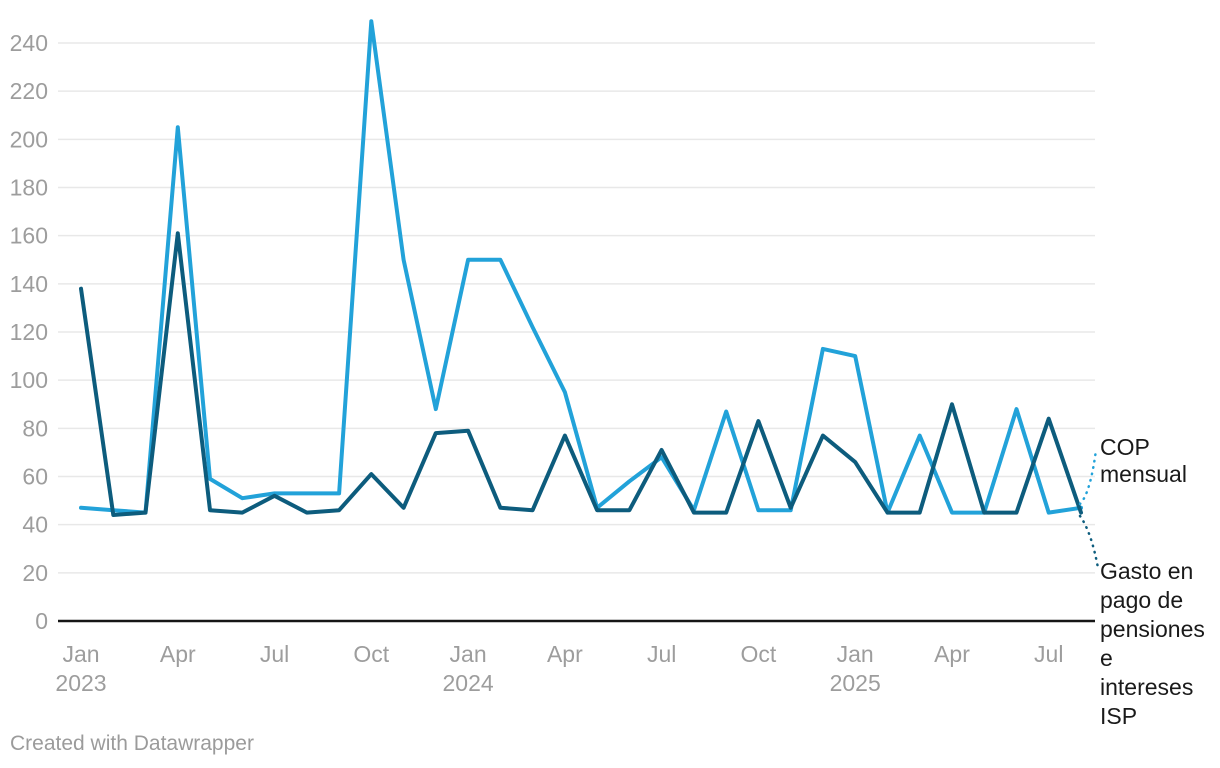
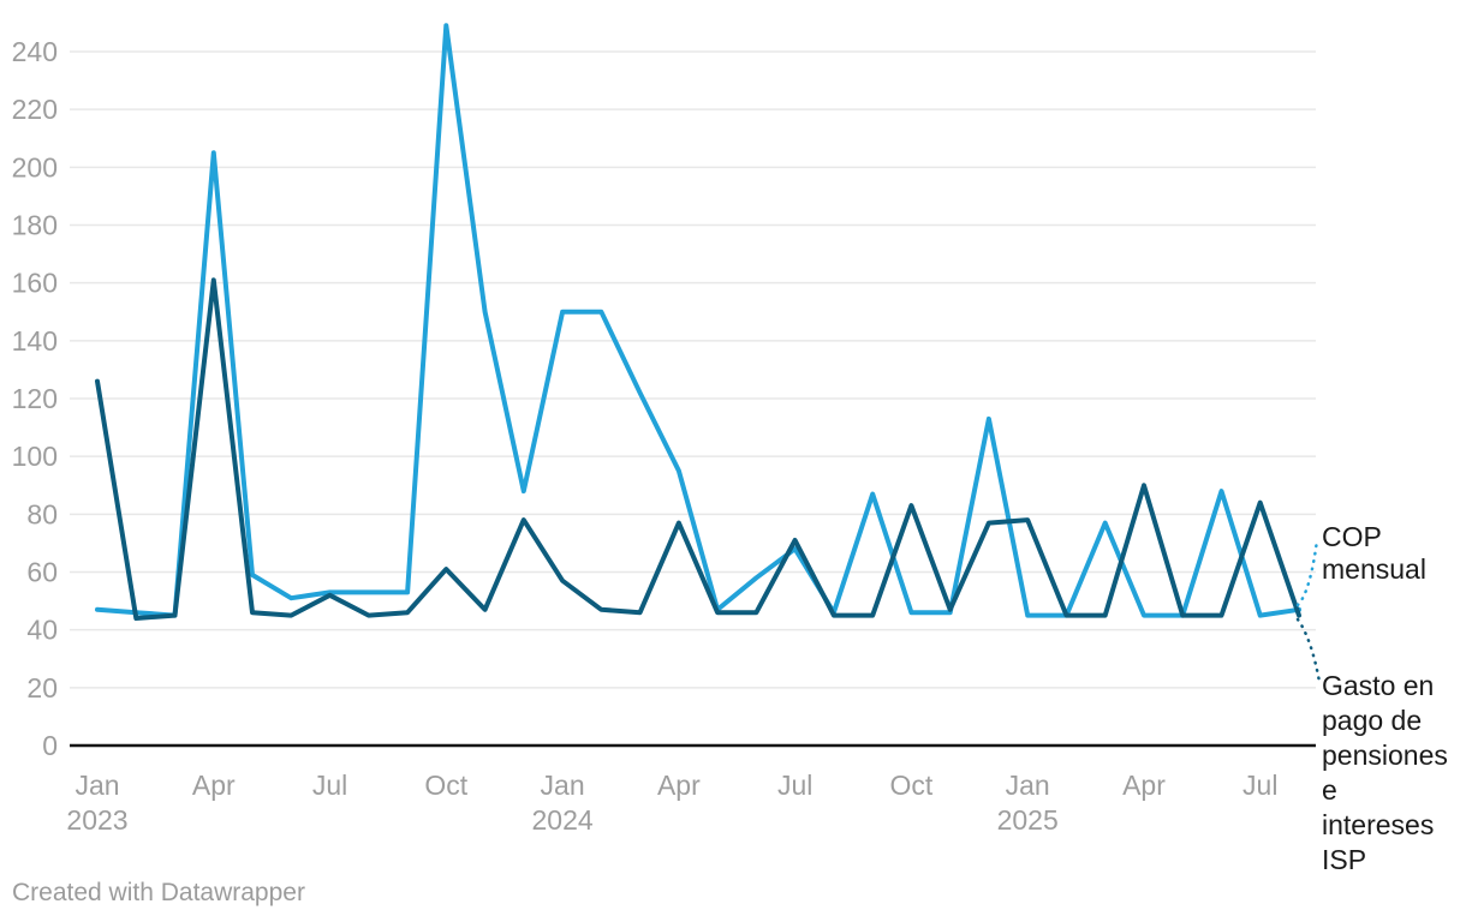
Gasto en pago de pensiones e intereses ISP/Jan 2023: 138 -> 126
Gasto en pago de pensiones e intereses ISP/Jan 2024: 79 -> 57
COP mensual/Jan 2025: 110 -> 45
Gasto en pago de pensiones e intereses ISP/Jan 2025: 66 -> 78
